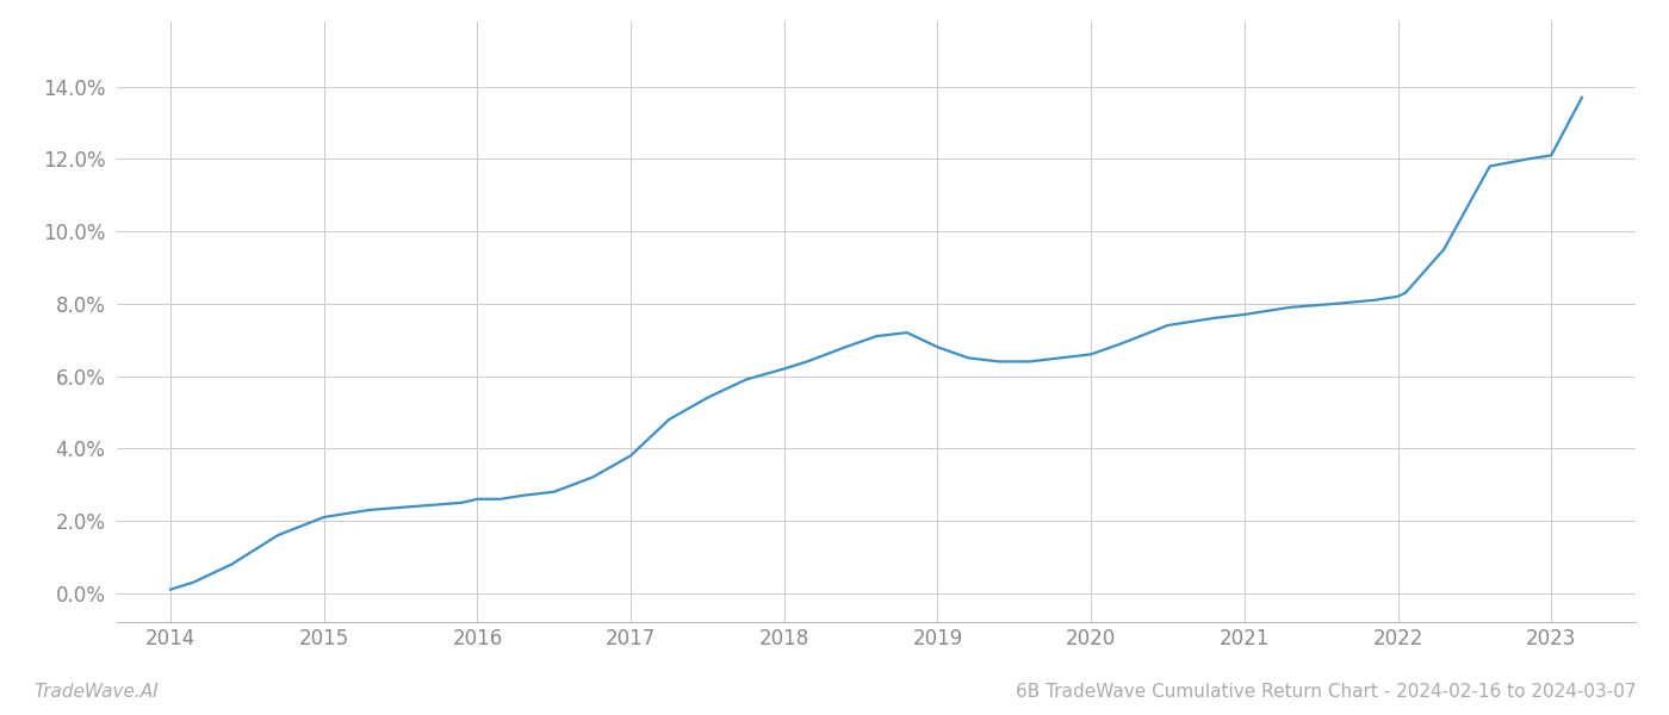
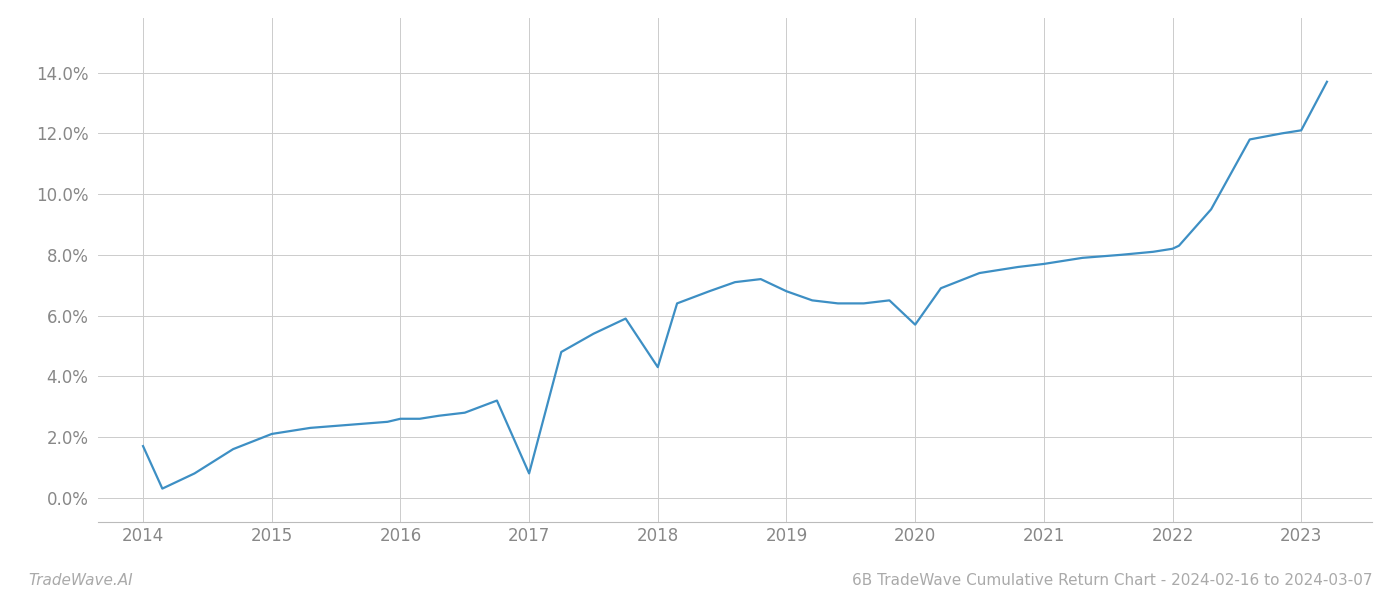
2014: 0.1% -> 1.7%
2017: 3.8% -> 0.8%
2018: 6.2% -> 4.3%
2020: 6.6% -> 5.7%
